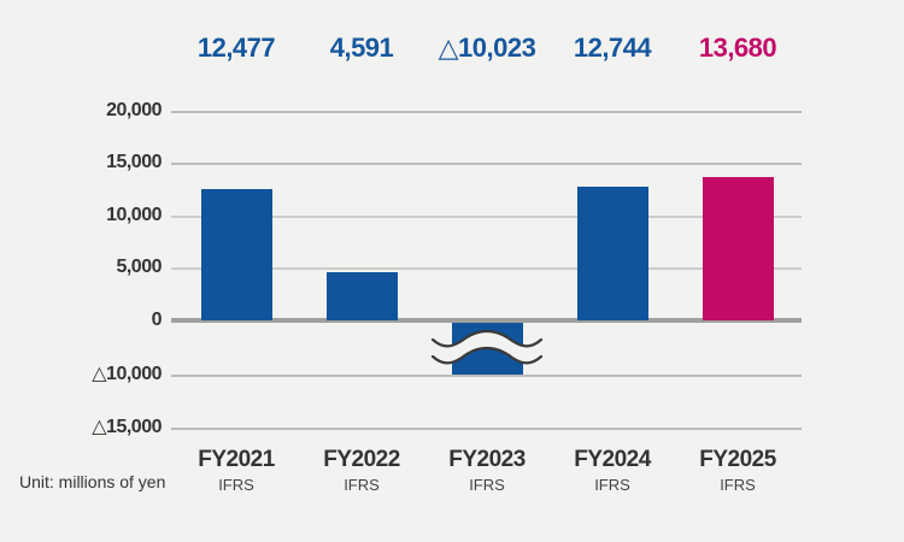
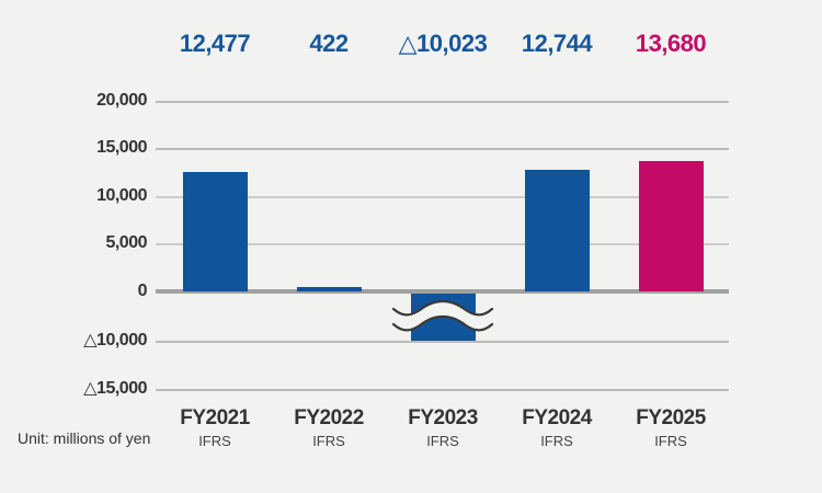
FY2022: 4,591 -> 422
